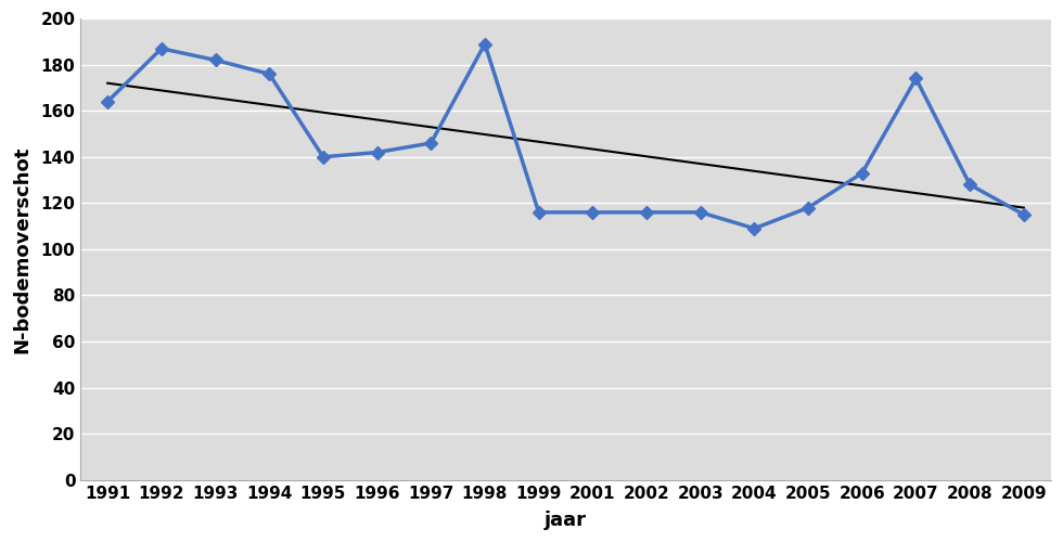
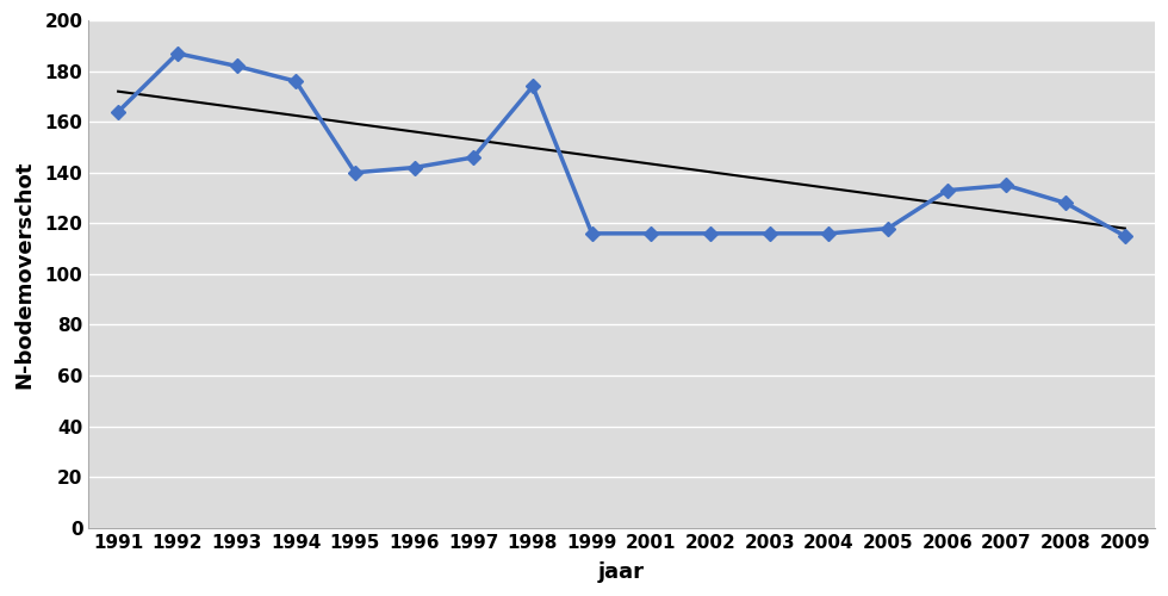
1998: 189 -> 174
2004: 109 -> 116
2007: 174 -> 135
